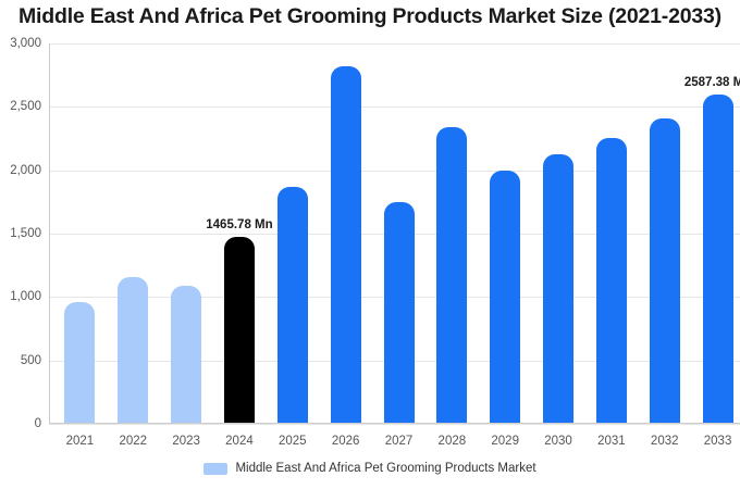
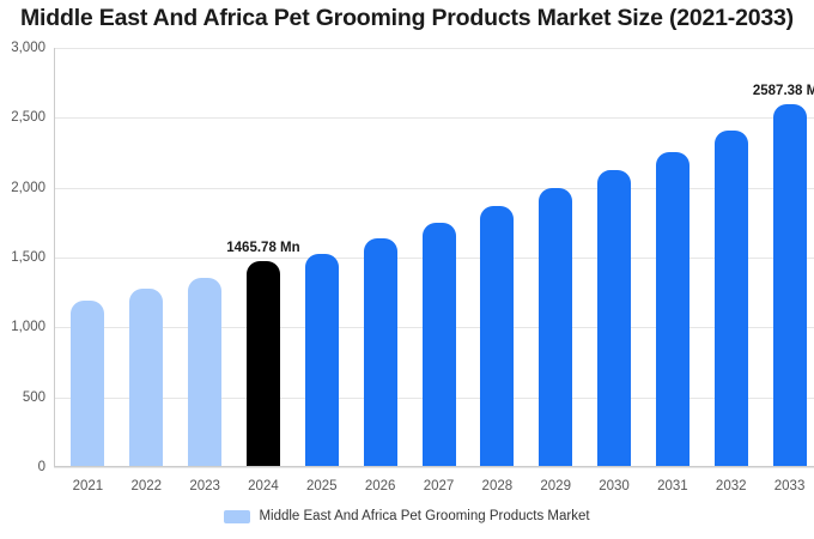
2021: 950 -> 1180
2022: 1150 -> 1270
2023: 1080 -> 1340
2025: 1860 -> 1520
2026: 2810 -> 1630
2028: 2330 -> 1860
